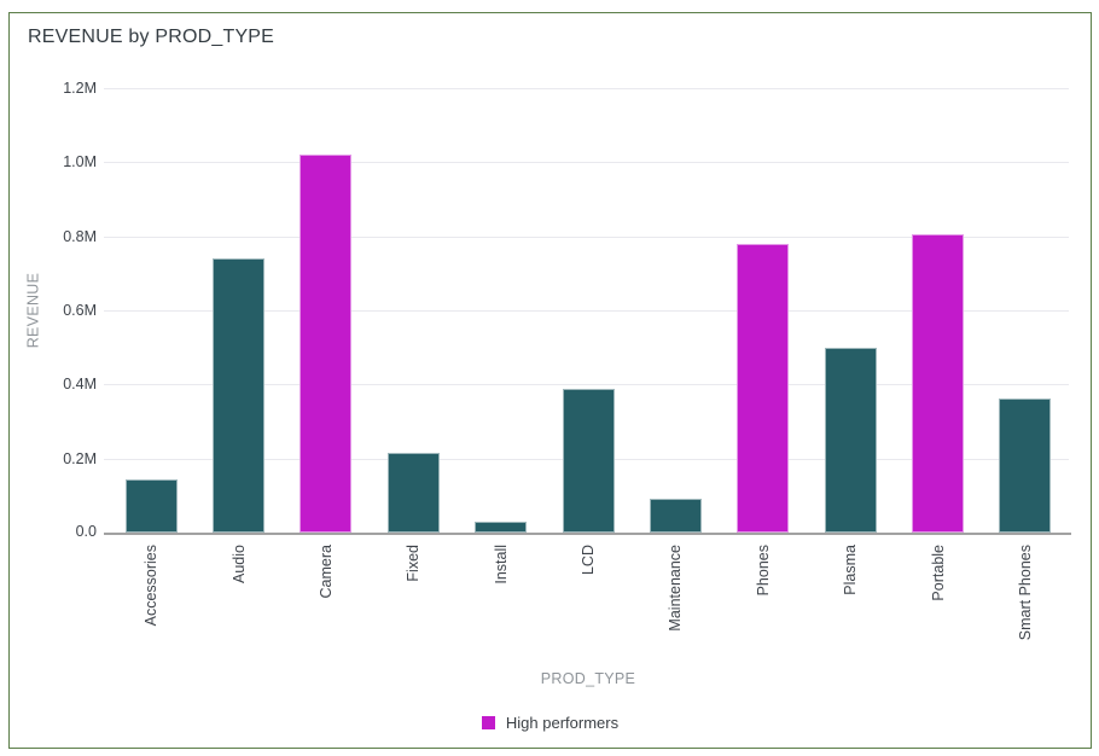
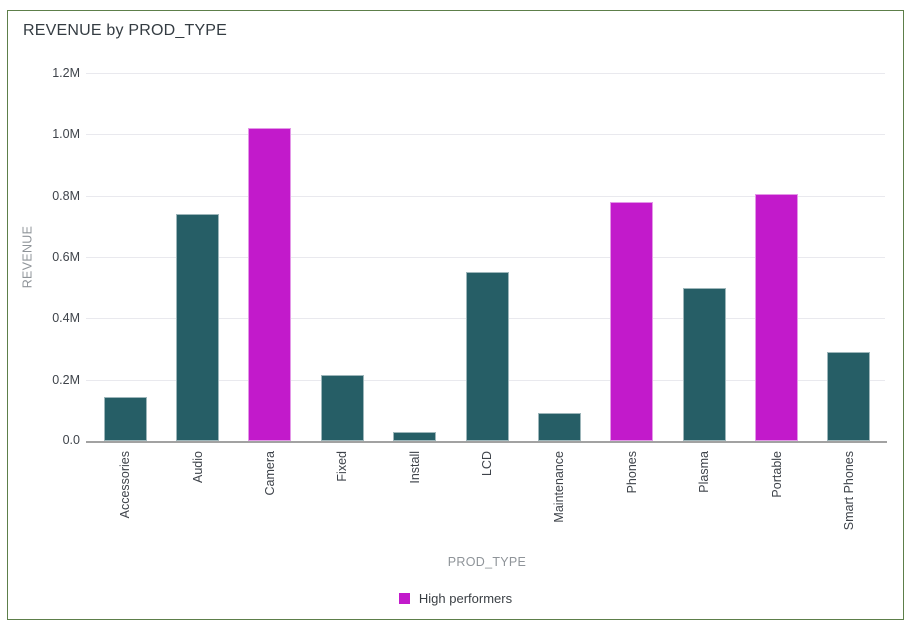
LCD: 0.39M -> 0.55M
Smart Phones: 0.36M -> 0.29M
